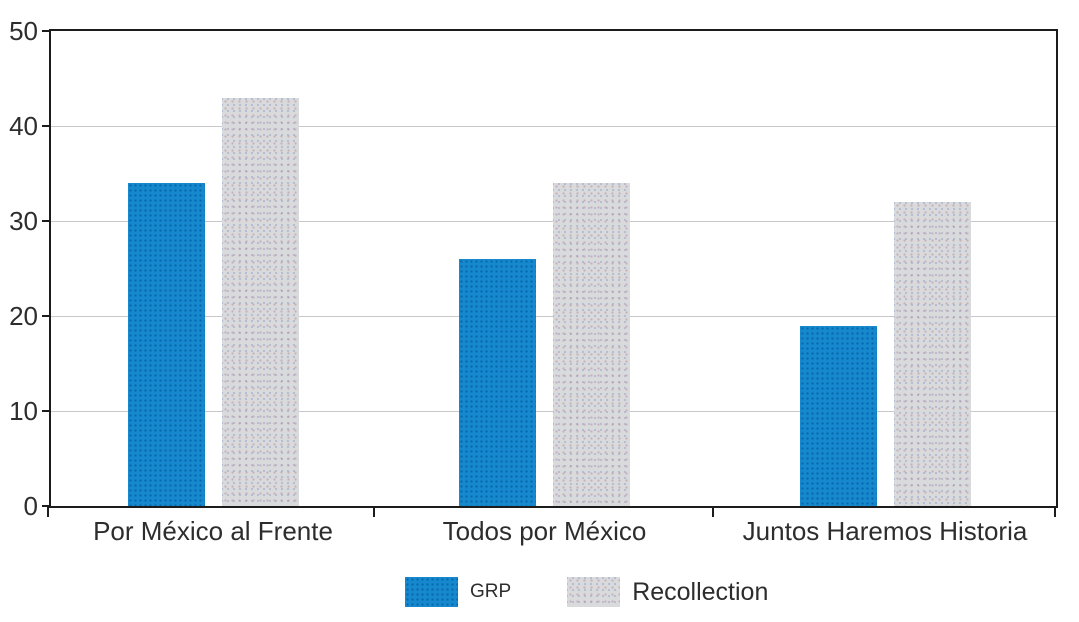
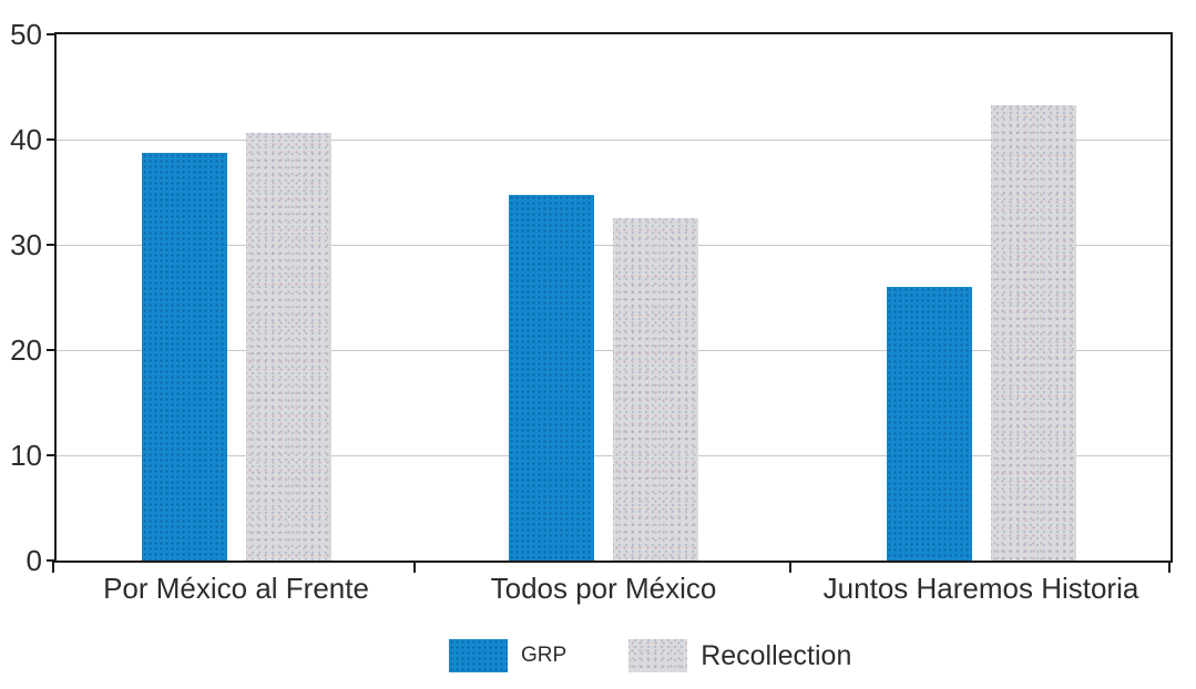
GRP/Por México al Frente: 34 -> 39
Recollection/Por México al Frente: 43 -> 41
GRP/Todos por México: 26 -> 35
Recollection/Todos por México: 34 -> 32
GRP/Juntos Haremos Historia: 19 -> 26
Recollection/Juntos Haremos Historia: 32 -> 43
